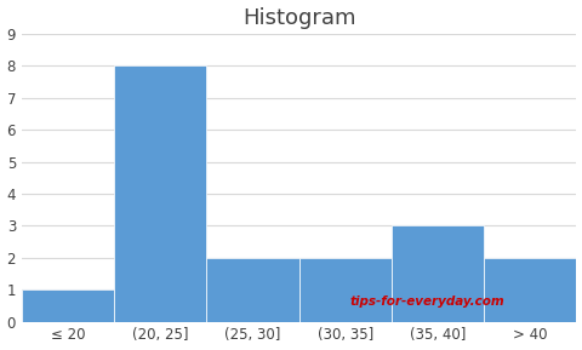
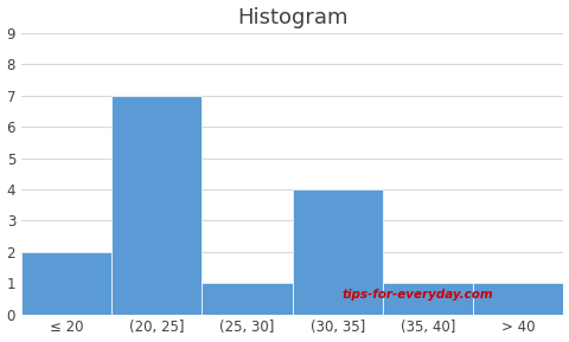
≤ 20: 1 -> 2
(20, 25]: 8 -> 7
(25, 30]: 2 -> 1
(30, 35]: 2 -> 4
(35, 40]: 3 -> 1
> 40: 2 -> 1
